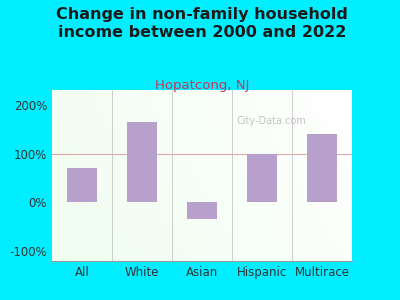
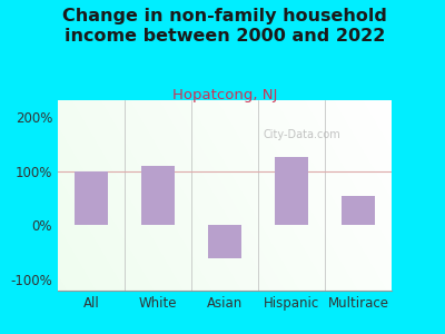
All: 70% -> 100%
White: 165% -> 110%
Asian: -35% -> -60%
Hispanic: 100% -> 125%
Multirace: 140% -> 55%
